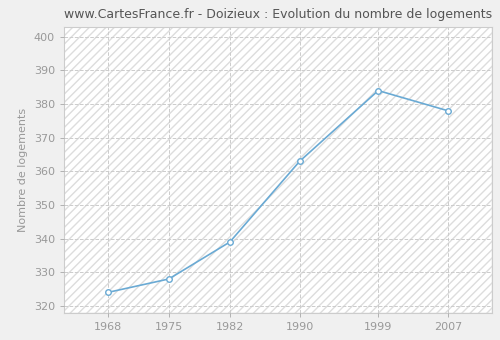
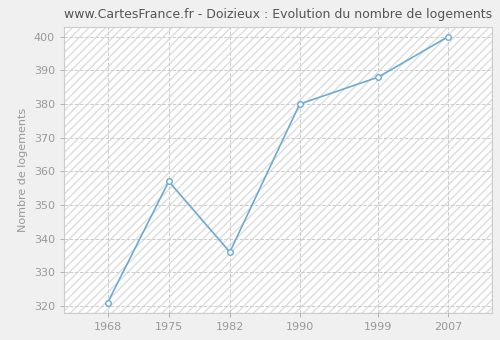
1968: 324 -> 321
1975: 328 -> 357
1982: 339 -> 336
1990: 363 -> 380
1999: 384 -> 388
2007: 378 -> 400
